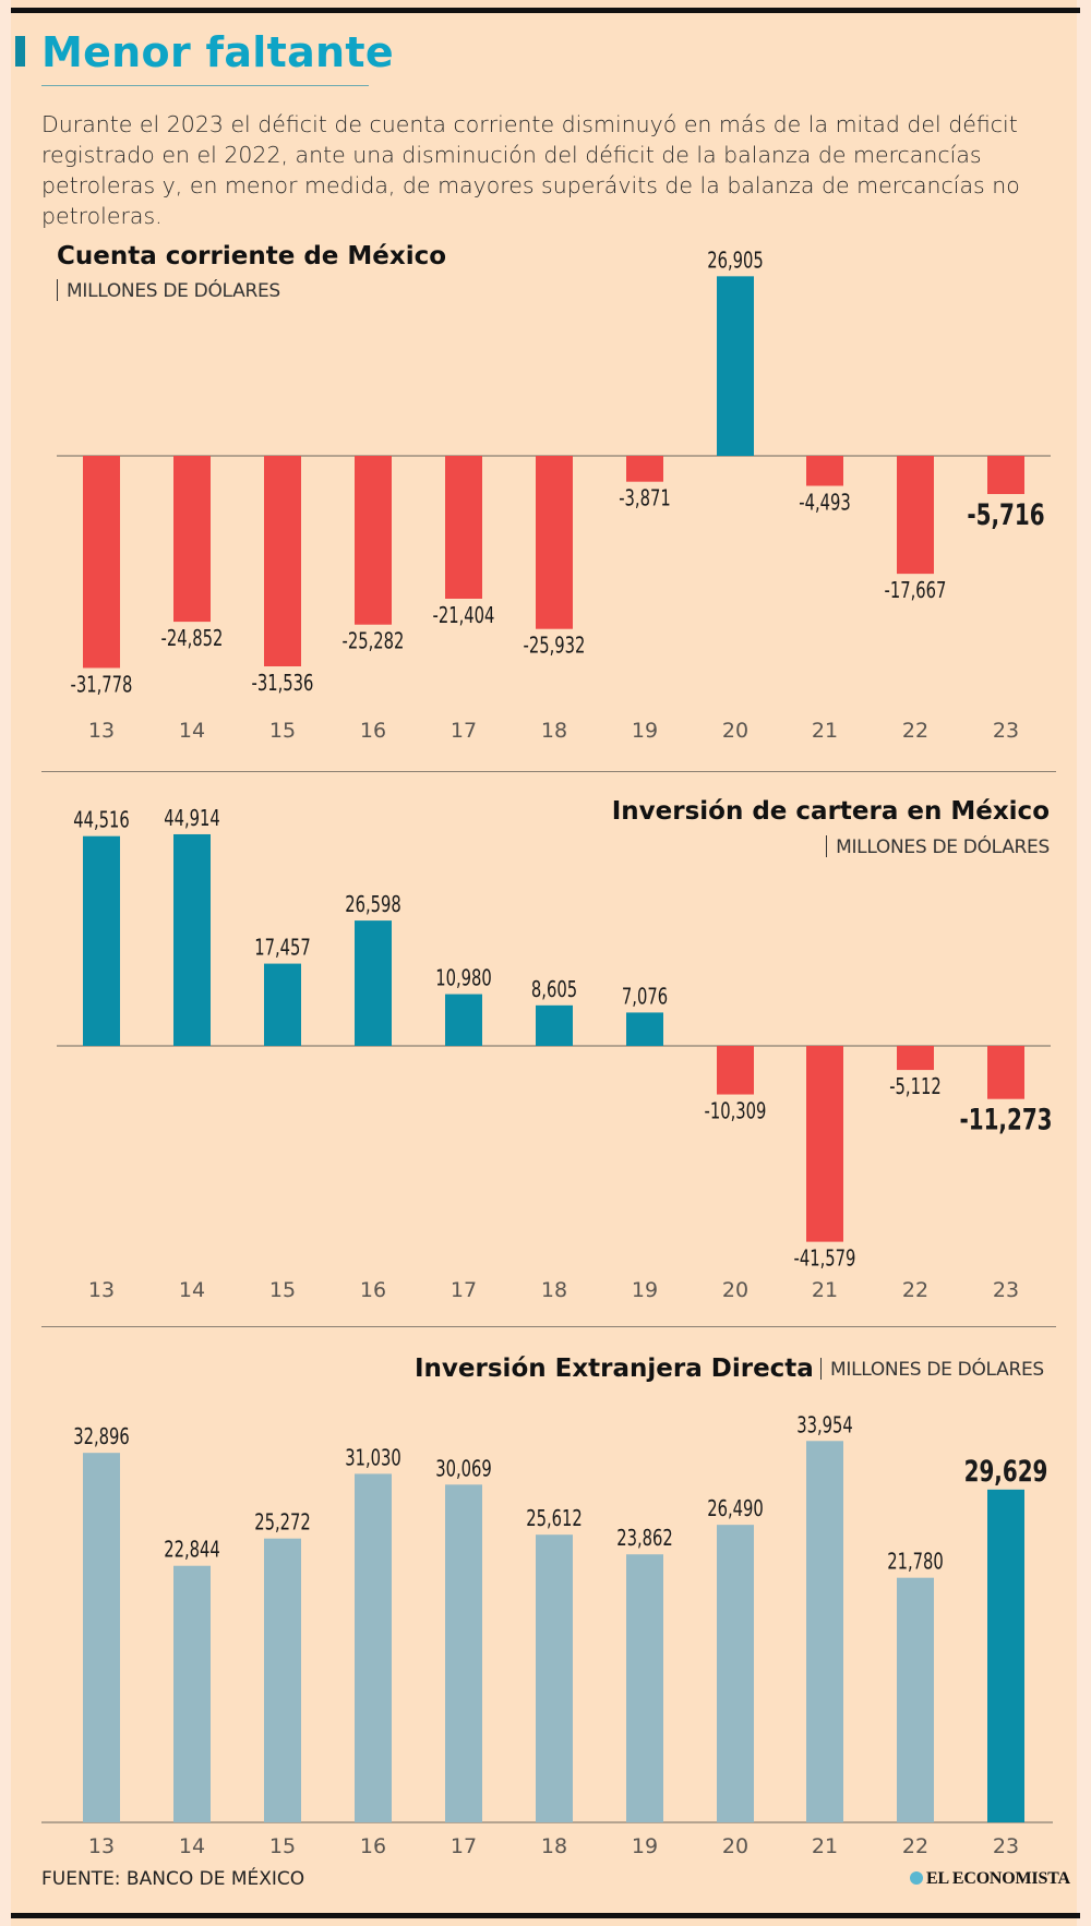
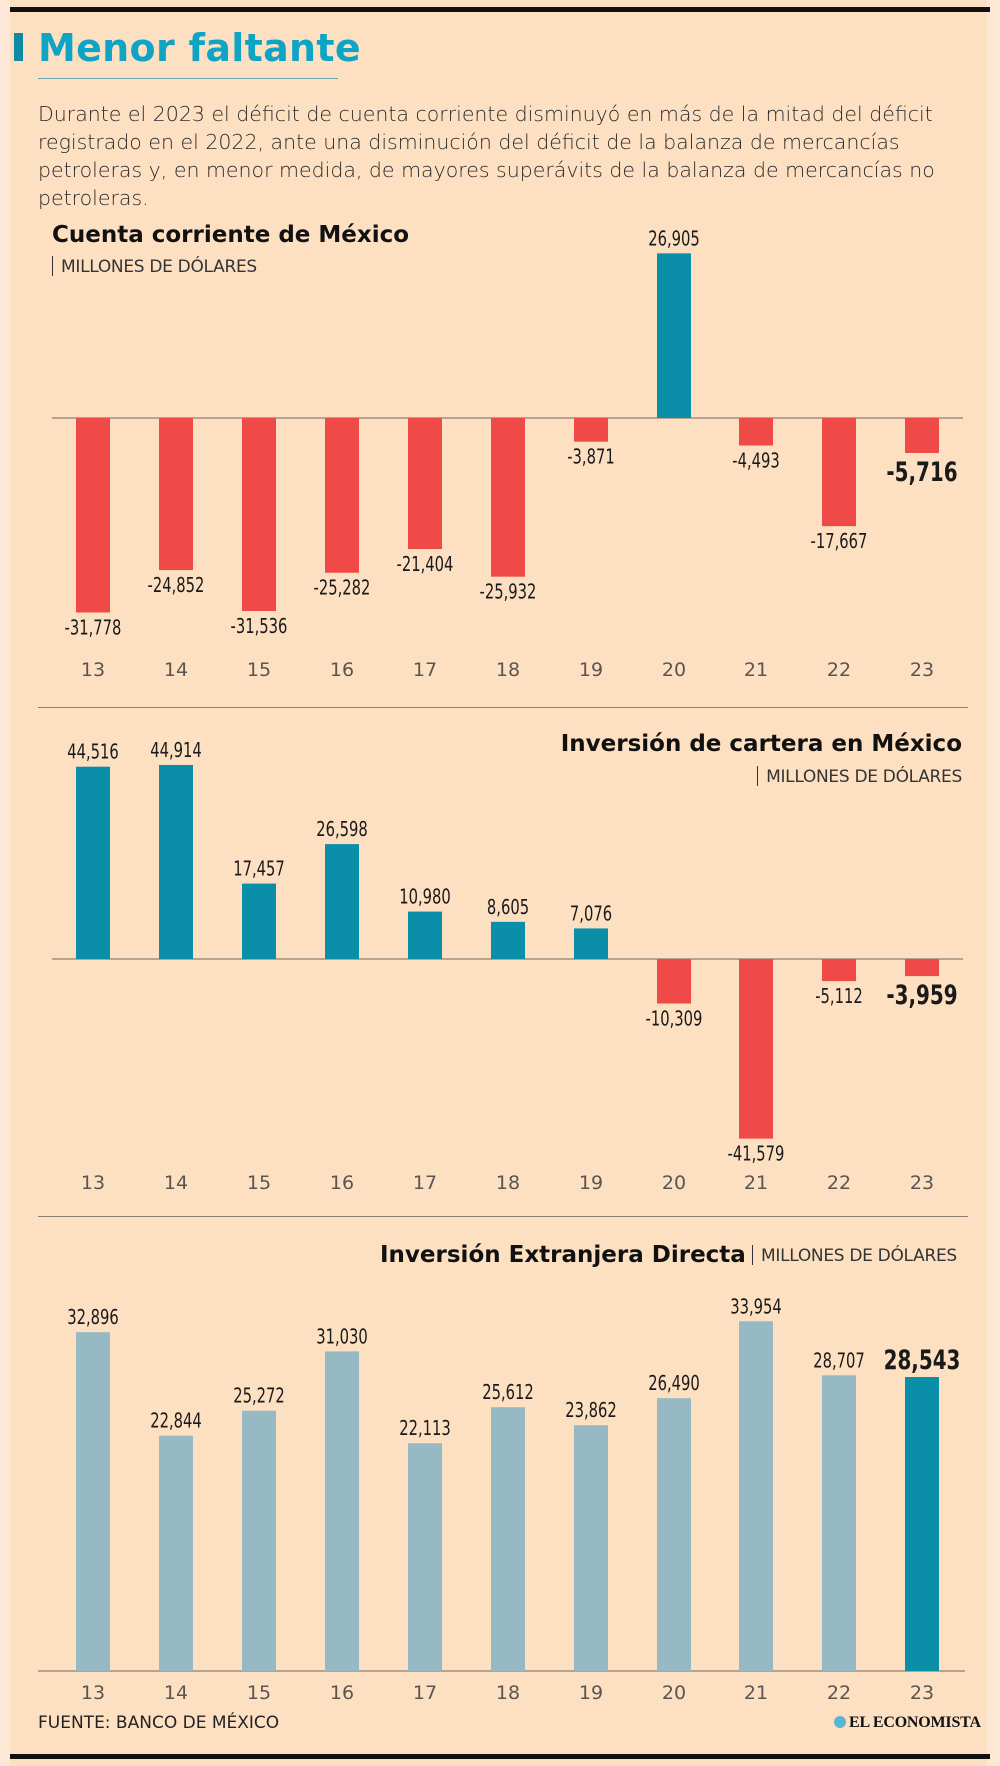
Inversión de cartera en México/23: -11,273 -> -3,959
Inversión Extranjera Directa/17: 30,069 -> 22,113
Inversión Extranjera Directa/22: 21,780 -> 28,707
Inversión Extranjera Directa/23: 29,629 -> 28,543
